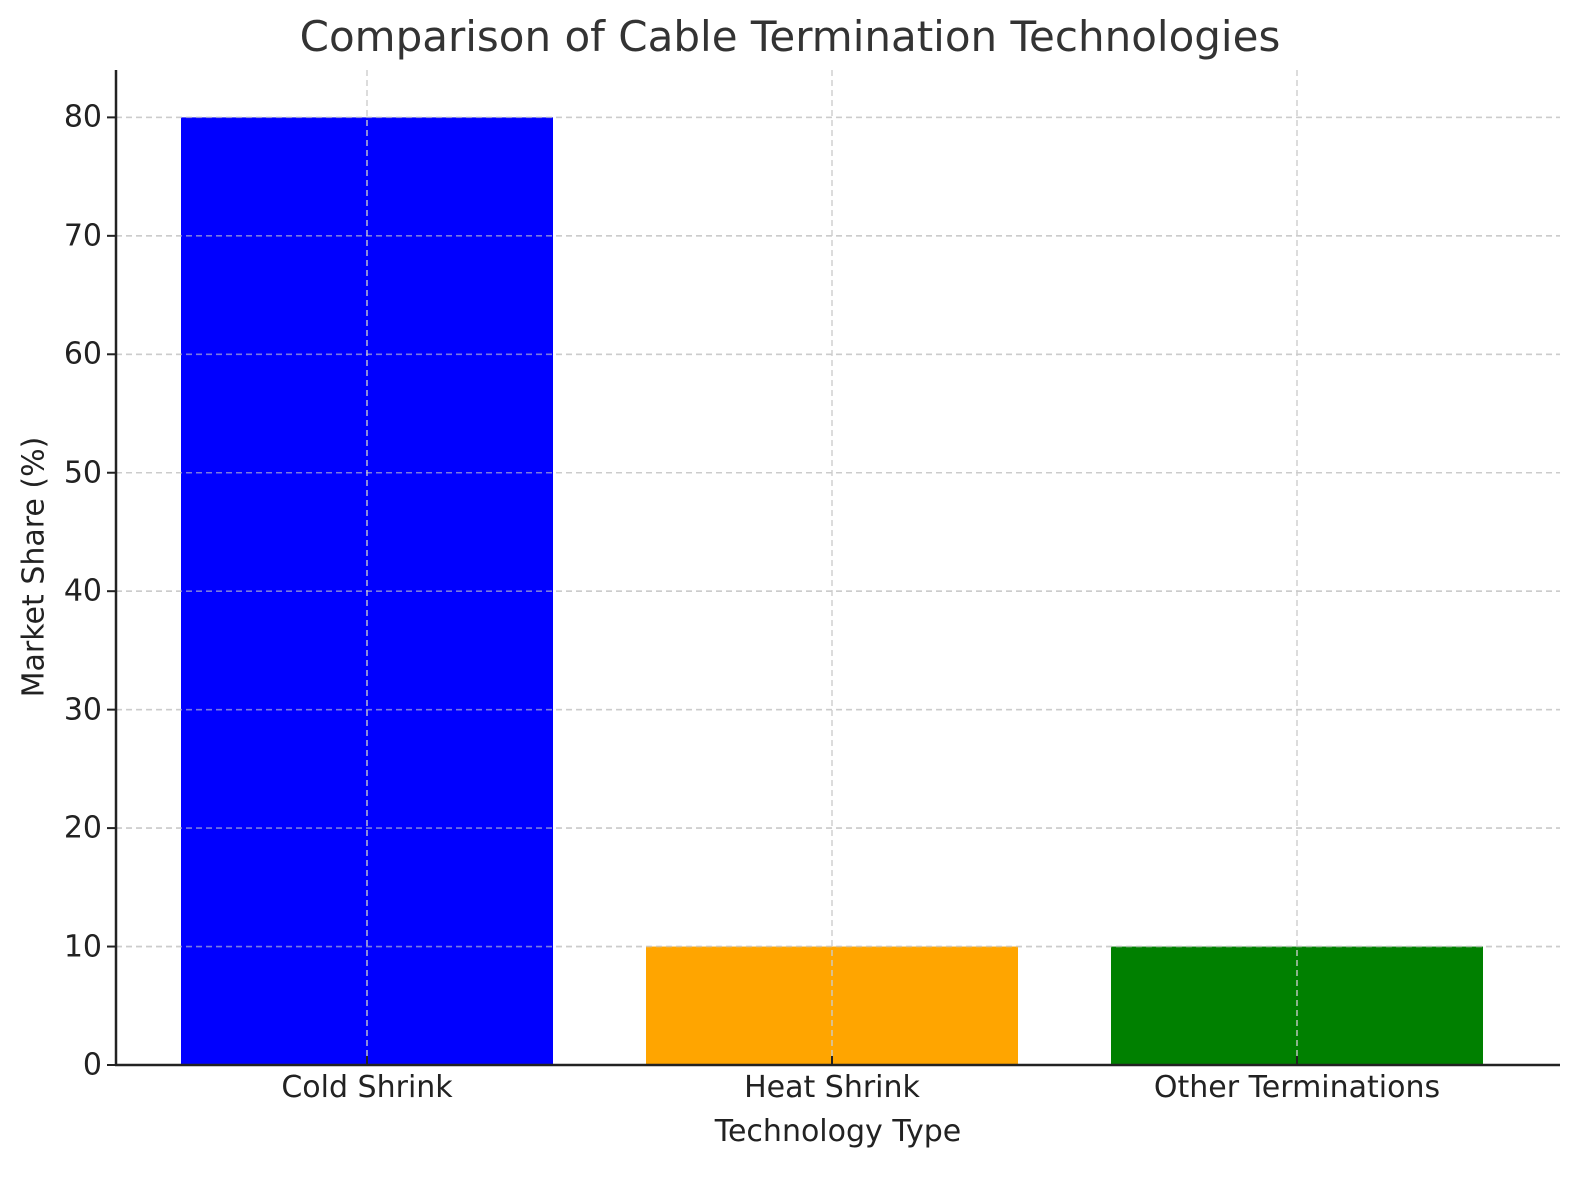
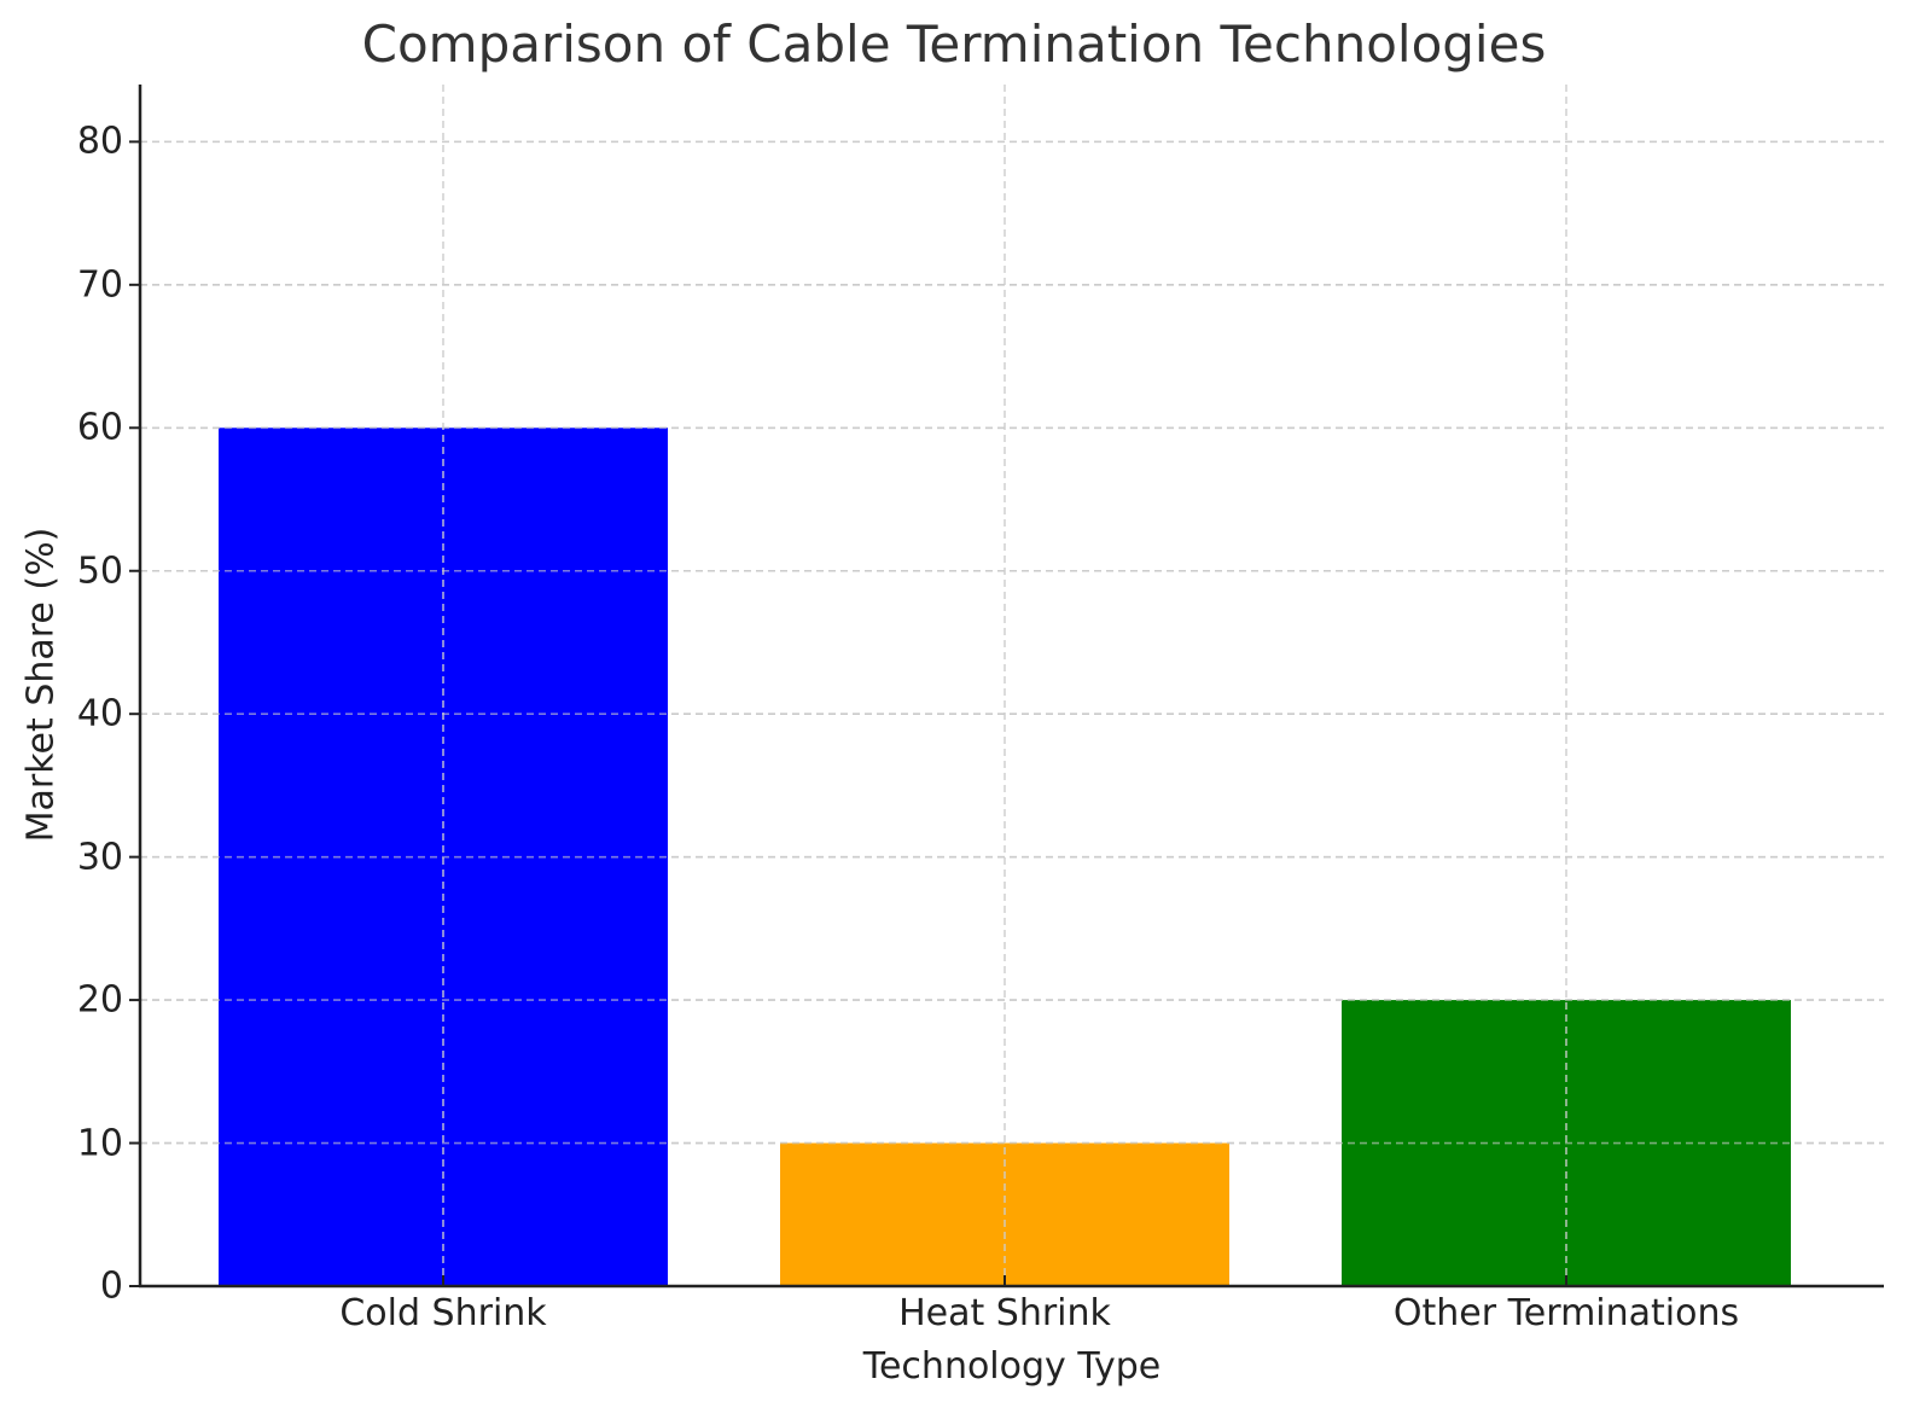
Cold Shrink: 80 -> 60
Other Terminations: 10 -> 20
